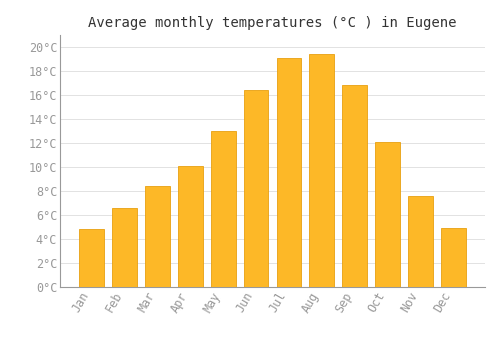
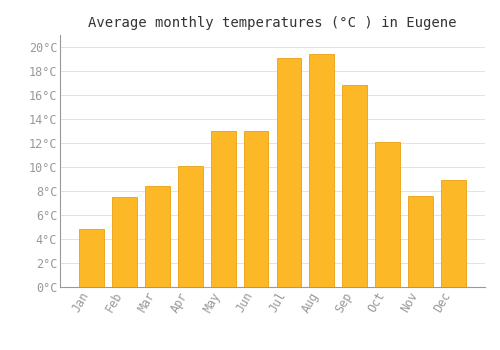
Feb: 6.6°C -> 7.5°C
Jun: 16.4°C -> 13.0°C
Dec: 4.9°C -> 8.9°C
